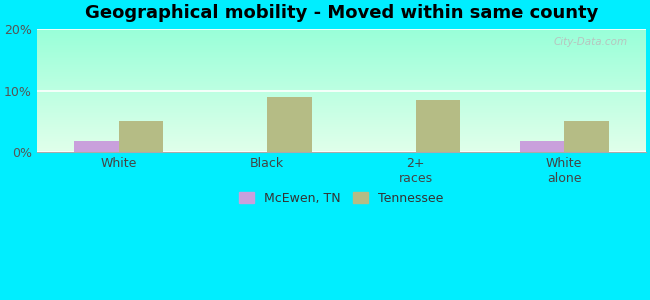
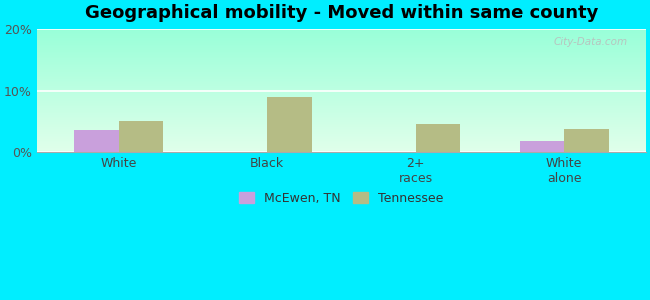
McEwen, TN/White: 1.8% -> 3.6%
Tennessee/2+ races: 8.5% -> 4.6%
Tennessee/White alone: 5.0% -> 3.8%
